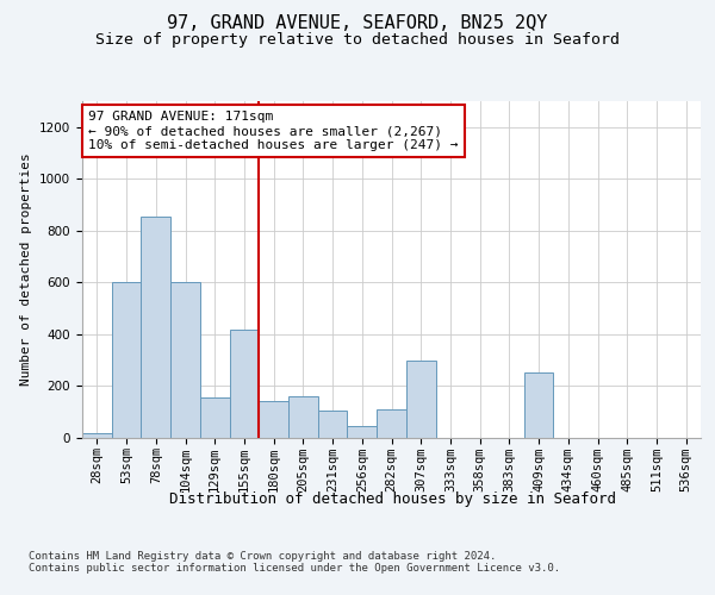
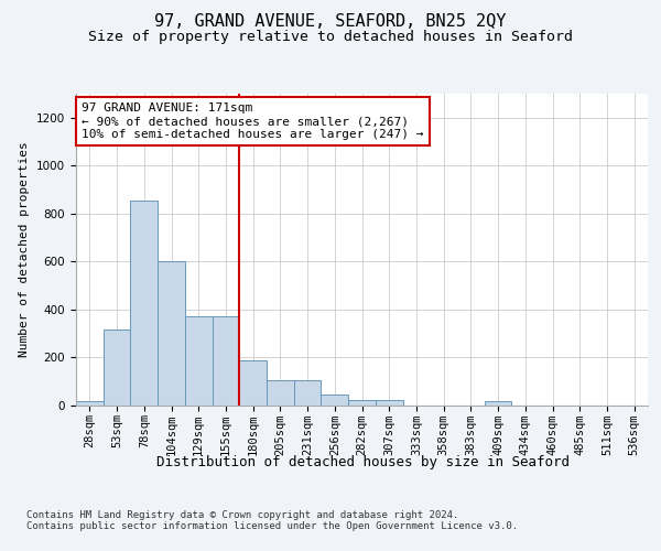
53sqm: 600 -> 315
129sqm: 155 -> 370
155sqm: 415 -> 370
180sqm: 140 -> 185
205sqm: 160 -> 105
282sqm: 110 -> 20
307sqm: 295 -> 20
409sqm: 250 -> 15
